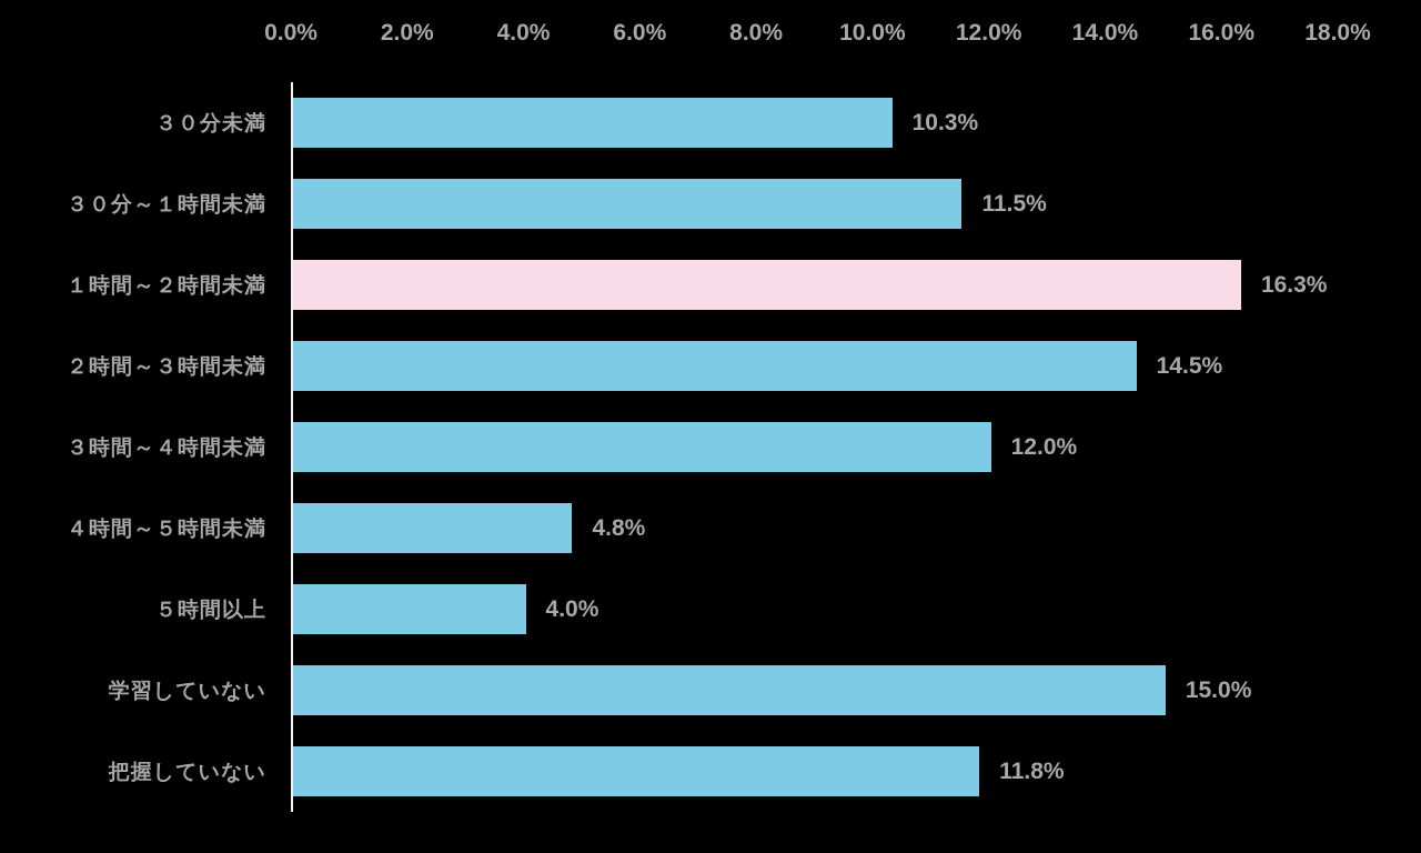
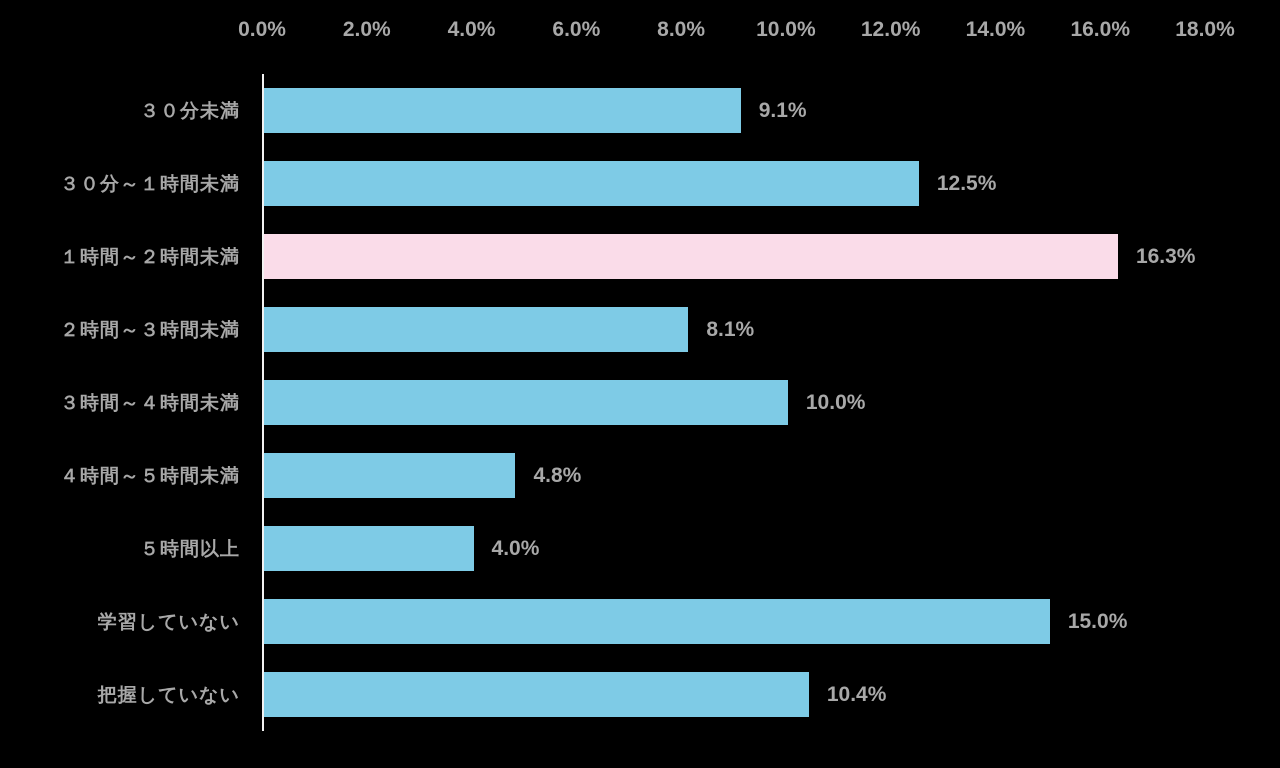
３０分未満: 10.3% -> 9.1%
３０分～１時間未満: 11.5% -> 12.5%
２時間～３時間未満: 14.5% -> 8.1%
３時間～４時間未満: 12.0% -> 10.0%
把握していない: 11.8% -> 10.4%
